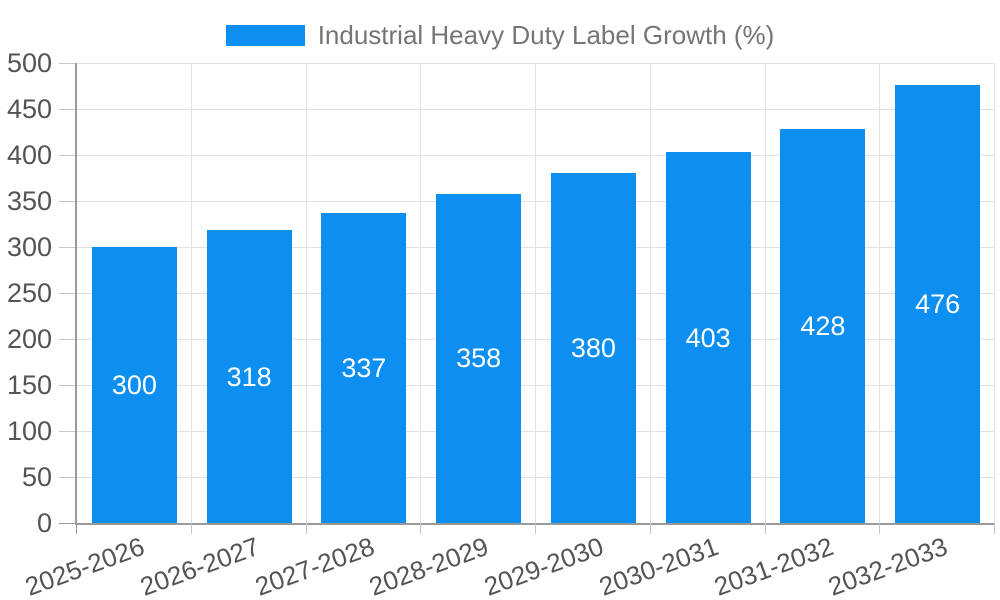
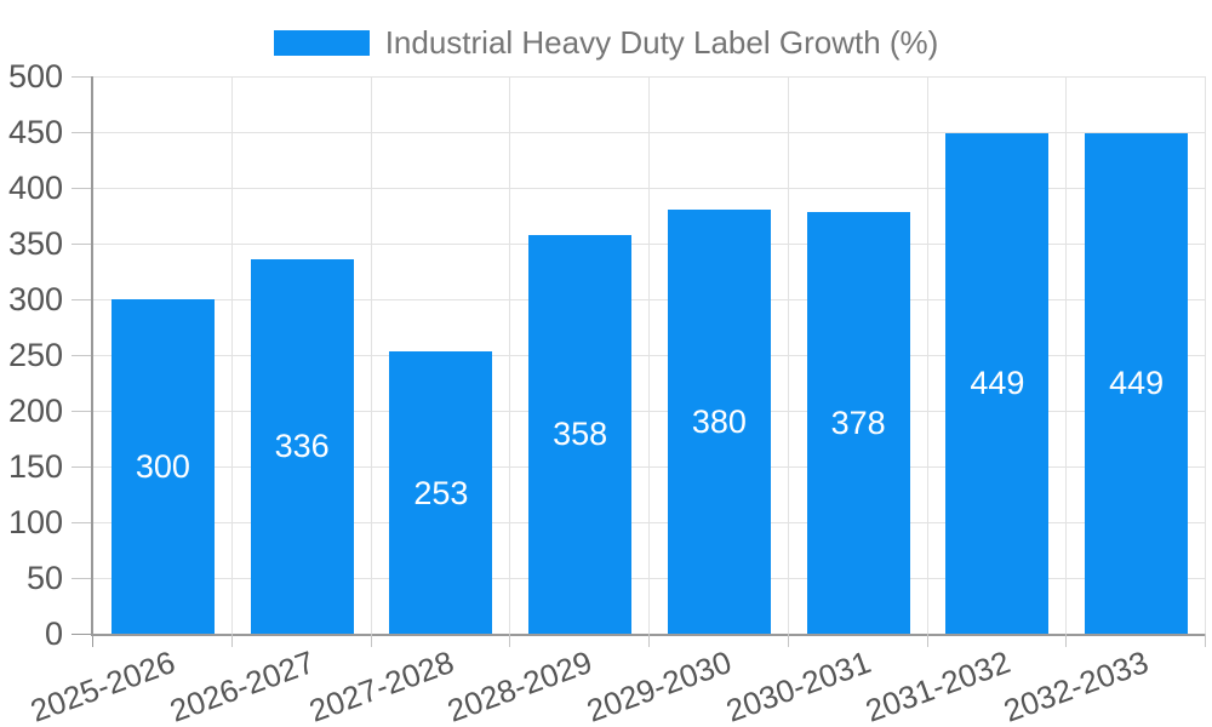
2026-2027: 318 -> 336
2027-2028: 337 -> 253
2030-2031: 403 -> 378
2031-2032: 428 -> 449
2032-2033: 476 -> 449
